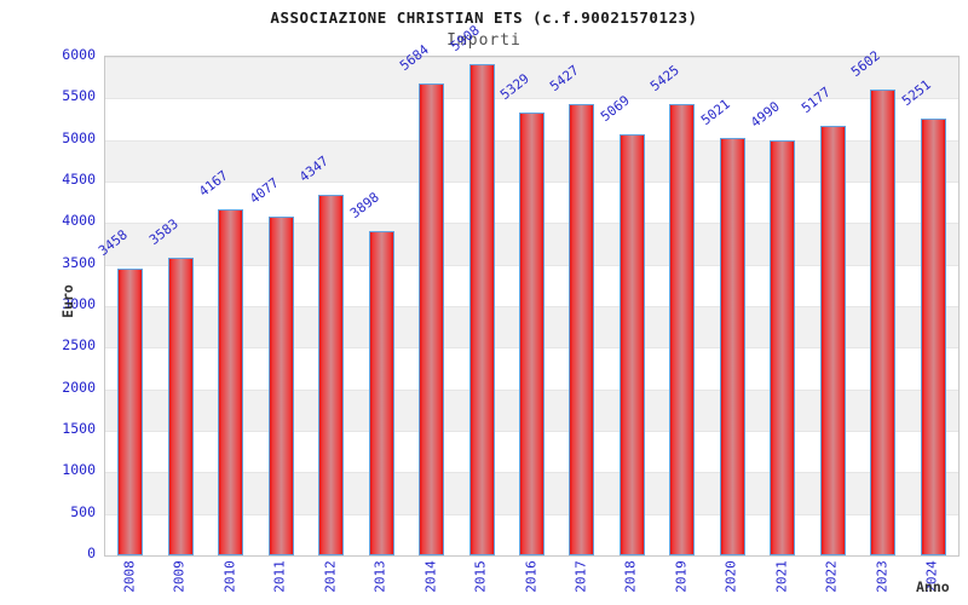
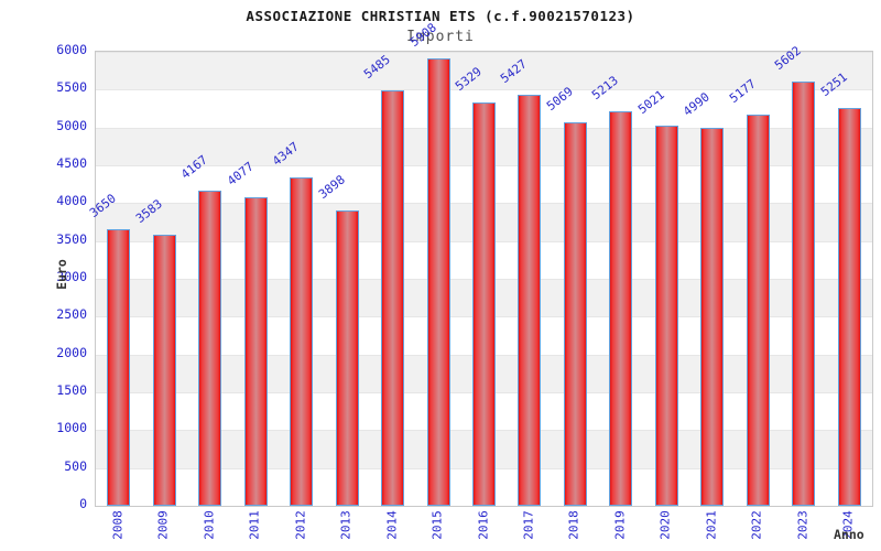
2008: 3458 -> 3650
2014: 5684 -> 5485
2019: 5425 -> 5213
